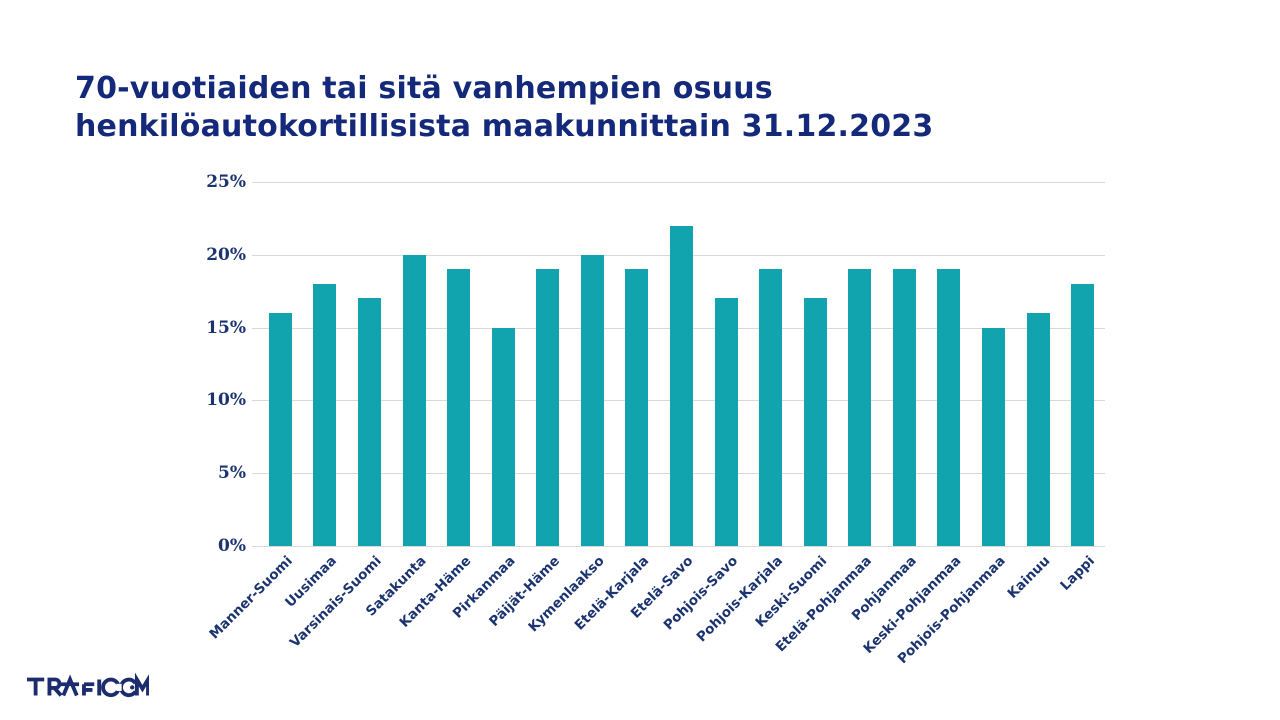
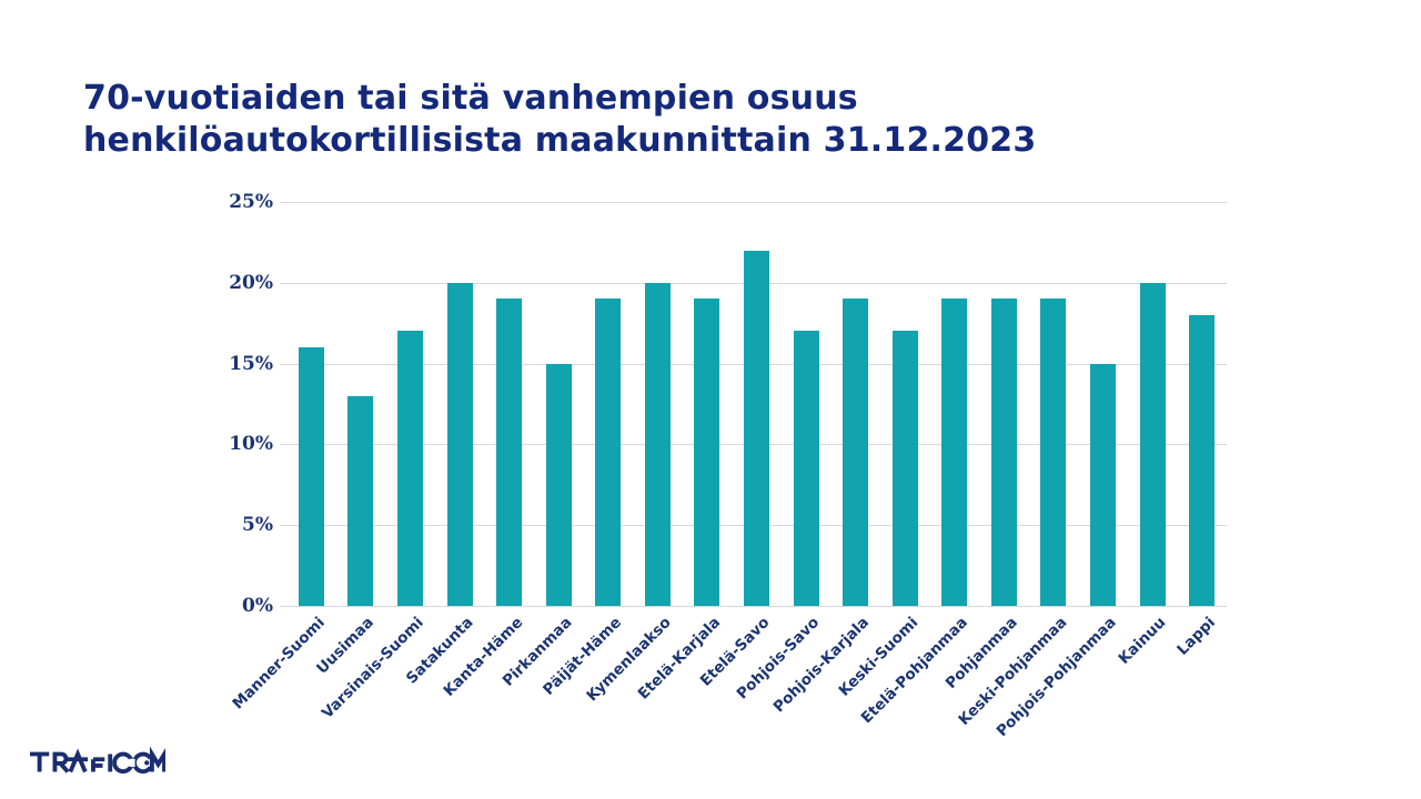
Uusimaa: 18% -> 13%
Kainuu: 16% -> 20%
